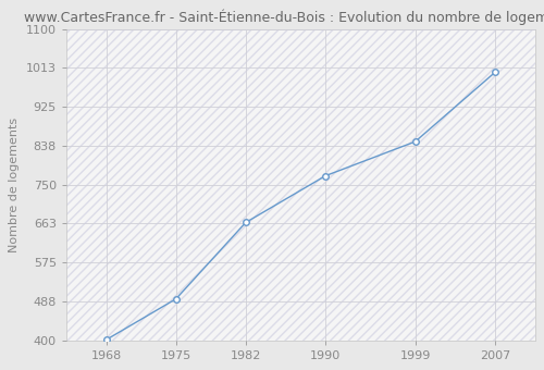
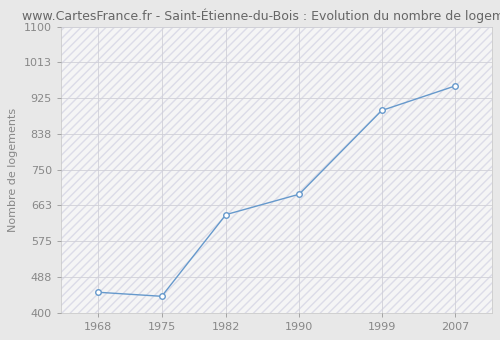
1968: 401 -> 450
1975: 493 -> 440
1982: 665 -> 640
1990: 770 -> 690
1999: 847 -> 895
2007: 1003 -> 955
